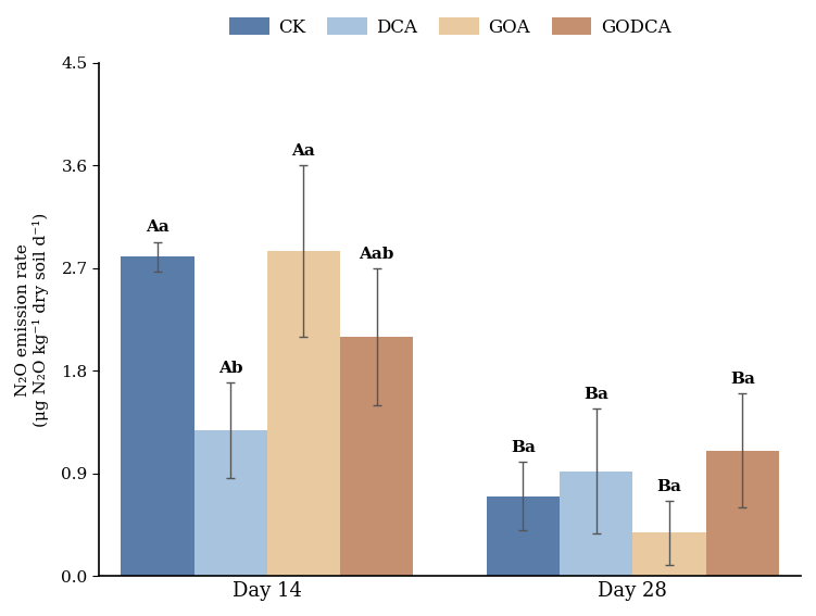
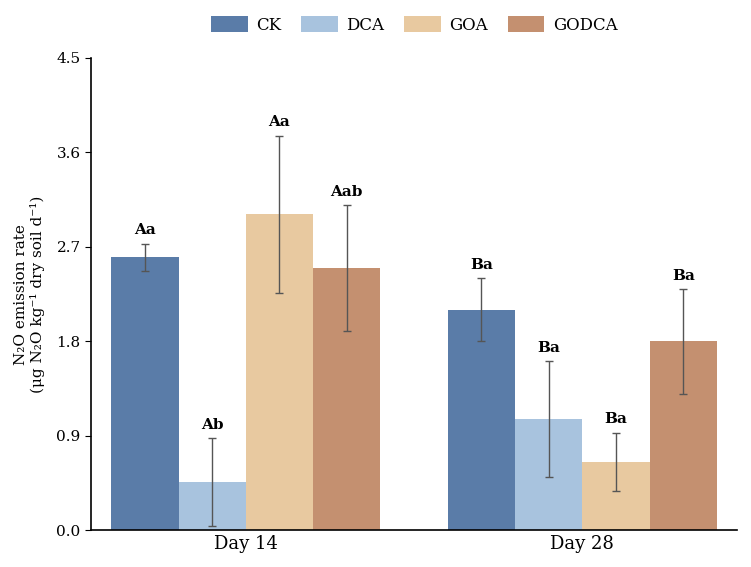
CK/Day 14: 2.8 -> 2.6
DCA/Day 14: 1.28 -> 0.46
GOA/Day 14: 2.85 -> 3.01
GODCA/Day 14: 2.1 -> 2.5
CK/Day 28: 0.7 -> 2.1
DCA/Day 28: 0.92 -> 1.06
GOA/Day 28: 0.38 -> 0.65
GODCA/Day 28: 1.1 -> 1.8
